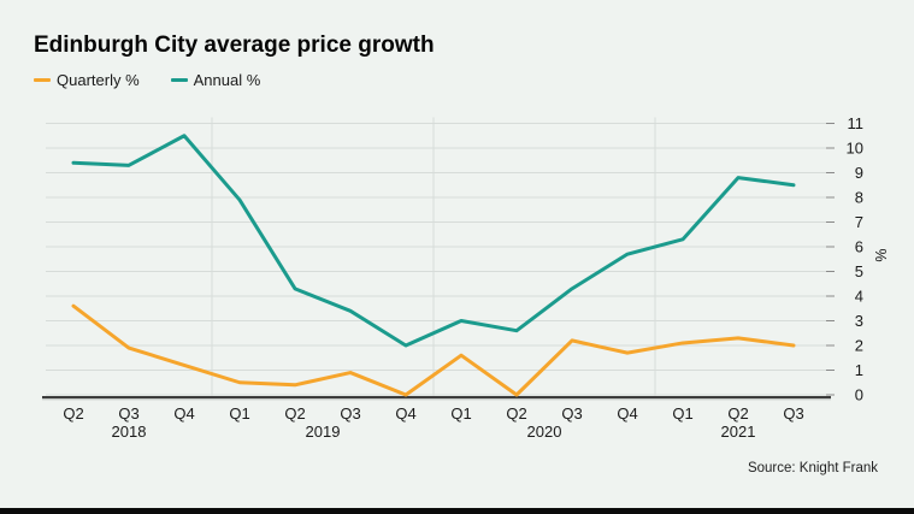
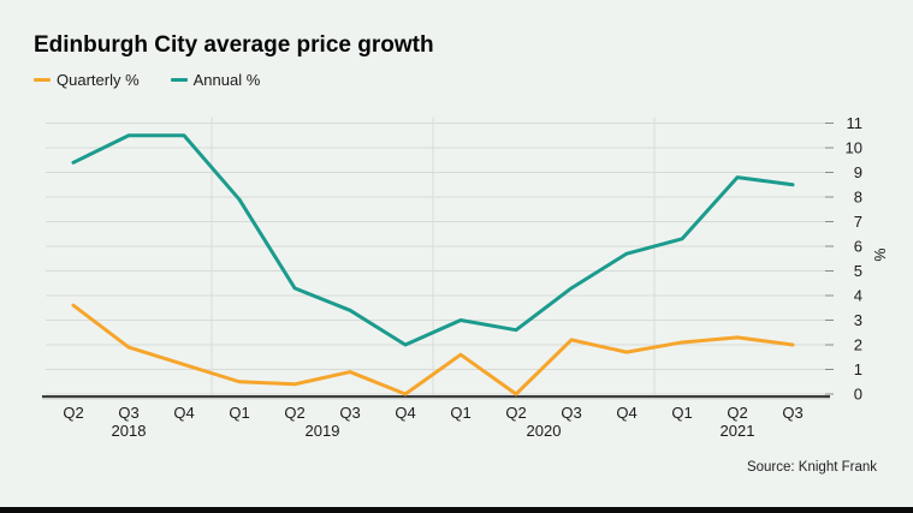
Annual %/Q3 2018: 9.3 -> 10.5
